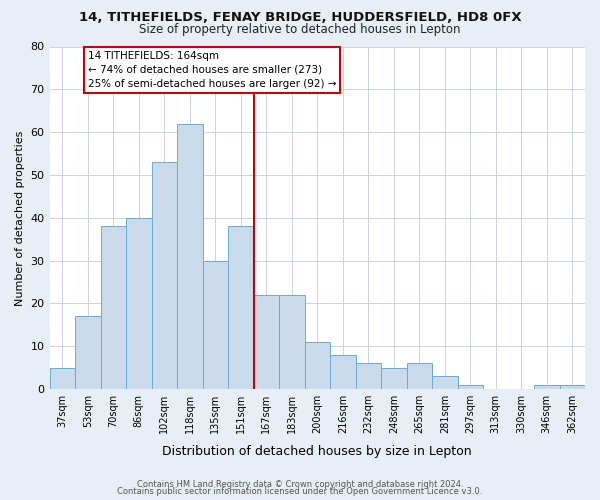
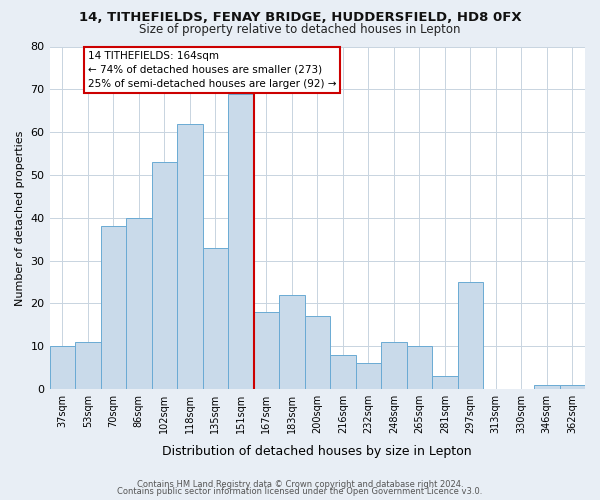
37sqm: 5 -> 10
53sqm: 17 -> 11
135sqm: 30 -> 33
151sqm: 38 -> 69
167sqm: 22 -> 18
200sqm: 11 -> 17
248sqm: 5 -> 11
265sqm: 6 -> 10
297sqm: 1 -> 25
